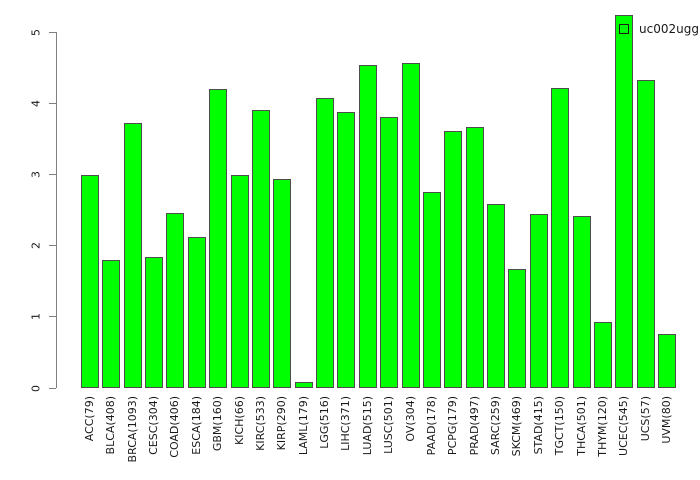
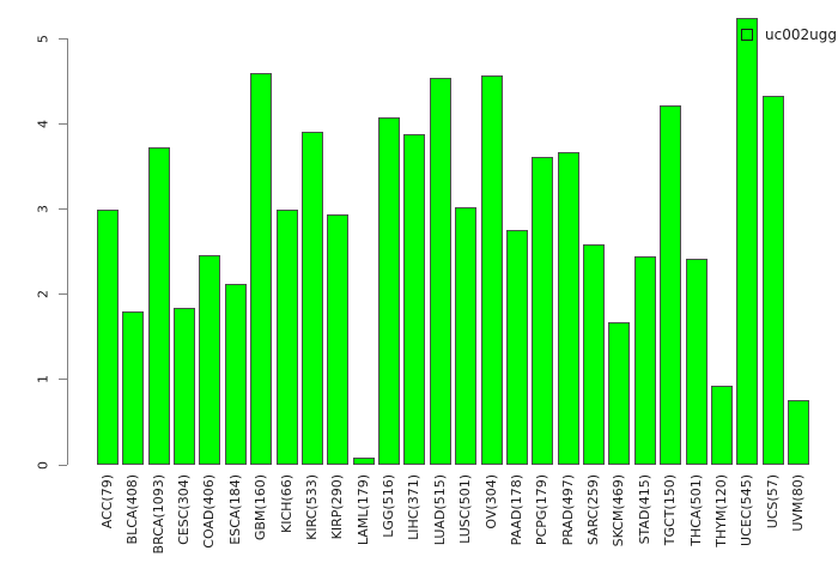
GBM(160): 4.2 -> 4.6
LUSC(501): 3.8 -> 3.0
